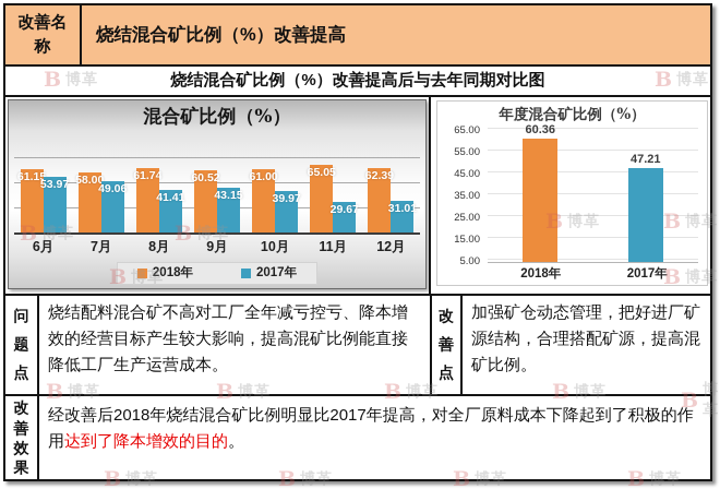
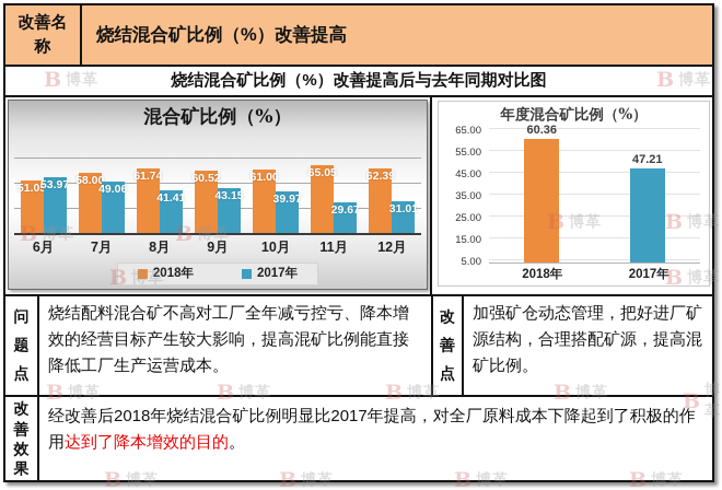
混合矿比例（%）/2018年/6月: 61.15 -> 51.05
